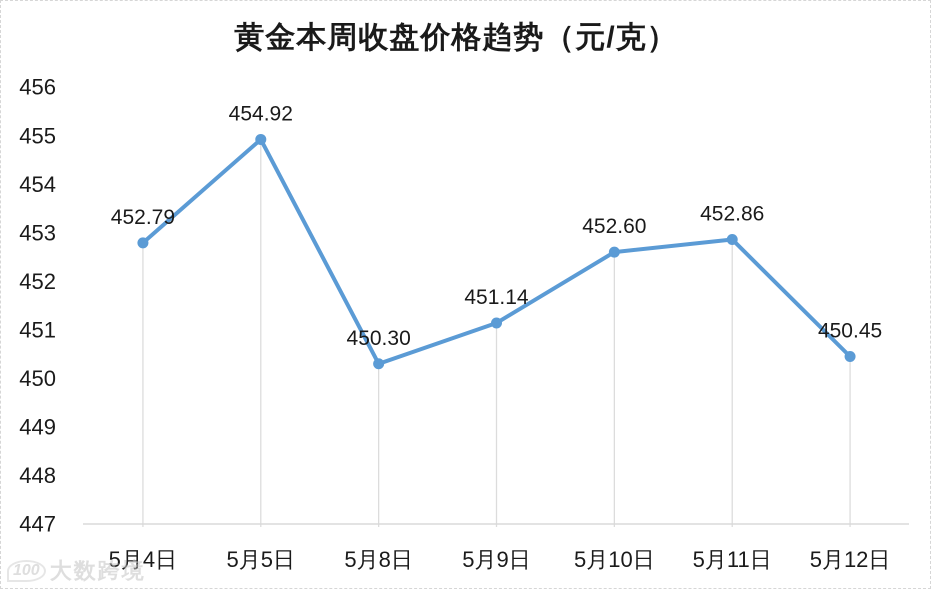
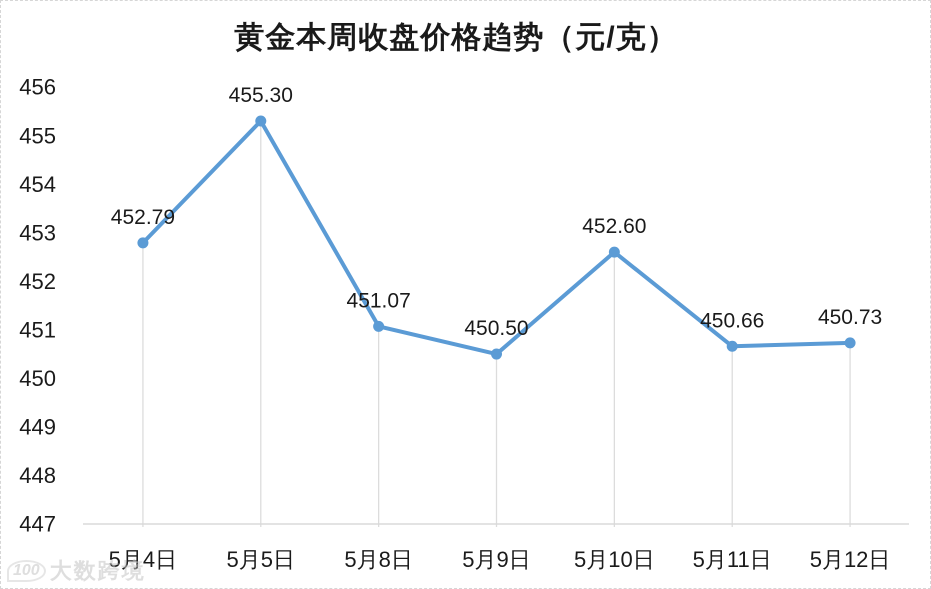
5月5日: 454.92 -> 455.30
5月8日: 450.30 -> 451.07
5月9日: 451.14 -> 450.50
5月11日: 452.86 -> 450.66
5月12日: 450.45 -> 450.73
